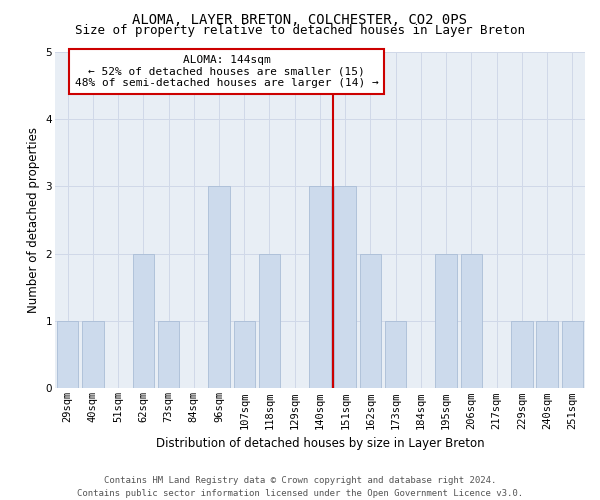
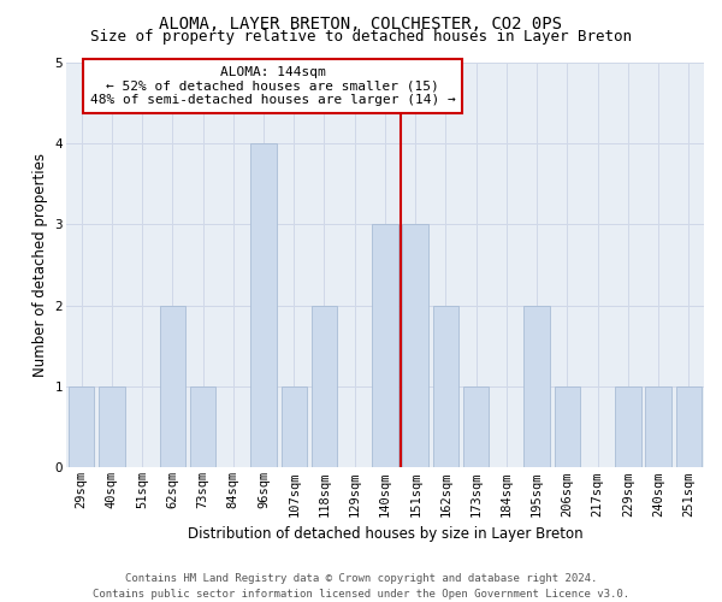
96sqm: 3 -> 4
206sqm: 2 -> 1
